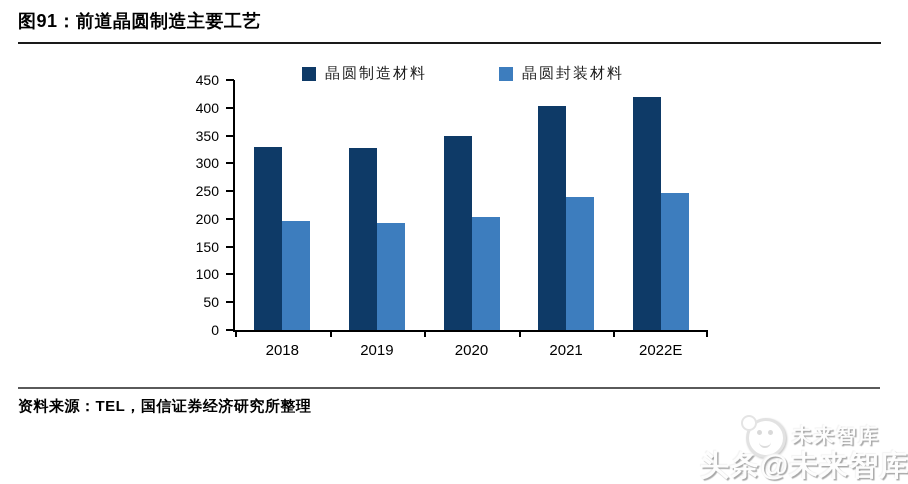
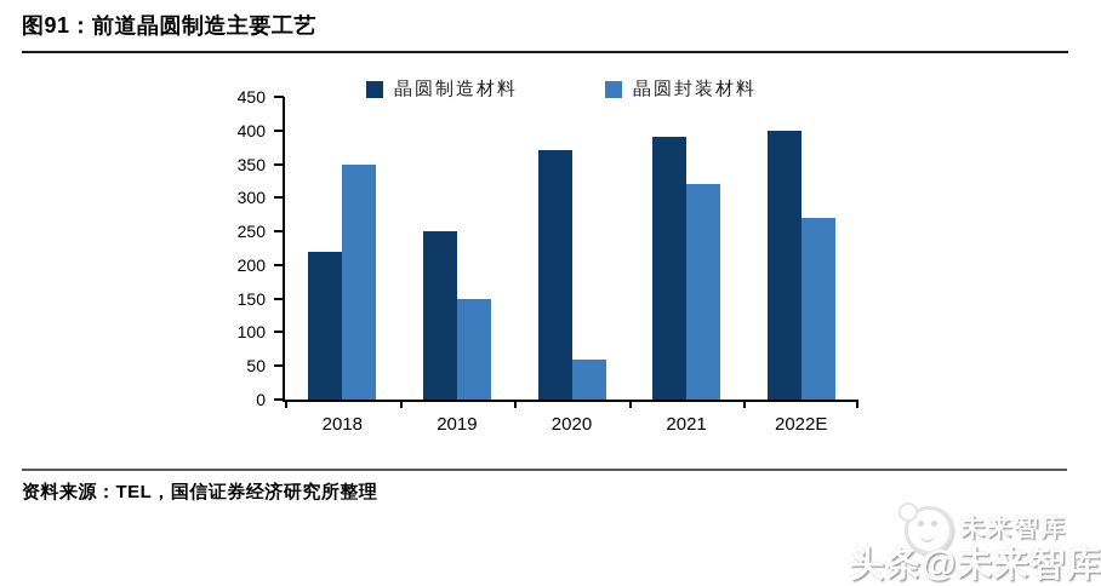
晶圆制造材料/2018: 330 -> 220
晶圆封装材料/2018: 200 -> 350
晶圆制造材料/2019: 330 -> 250
晶圆封装材料/2019: 190 -> 150
晶圆制造材料/2020: 350 -> 370
晶圆封装材料/2020: 200 -> 60
晶圆制造材料/2021: 400 -> 390
晶圆封装材料/2021: 240 -> 320
晶圆制造材料/2022E: 420 -> 400
晶圆封装材料/2022E: 250 -> 270
